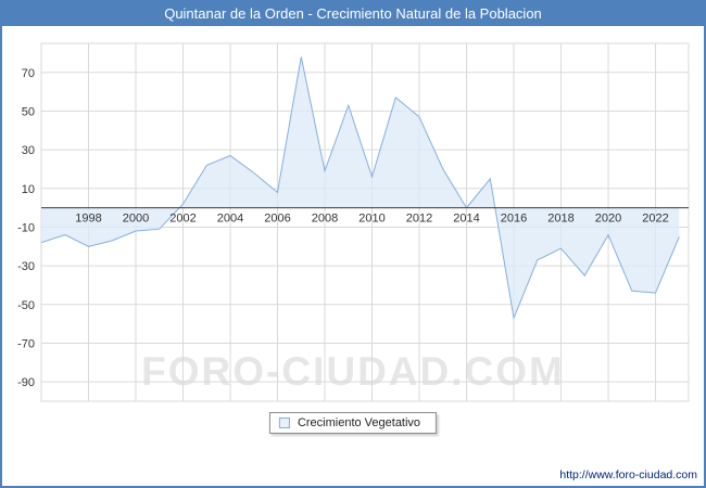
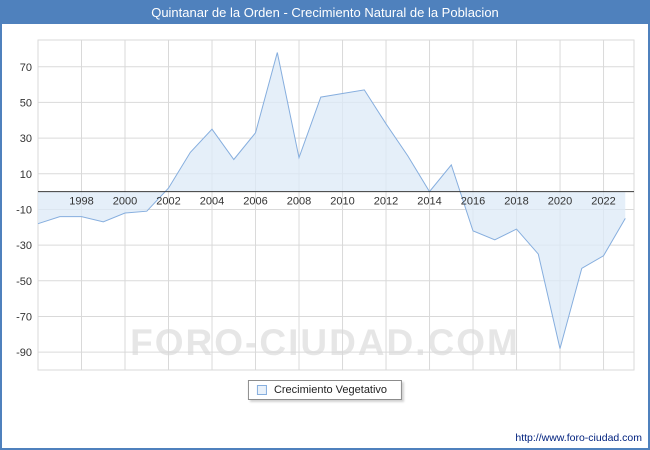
1998: -20 -> -14
2004: 27 -> 35
2006: 8 -> 33
2010: 16 -> 55
2012: 47 -> 38
2016: -57 -> -22
2020: -14 -> -88
2022: -44 -> -36
